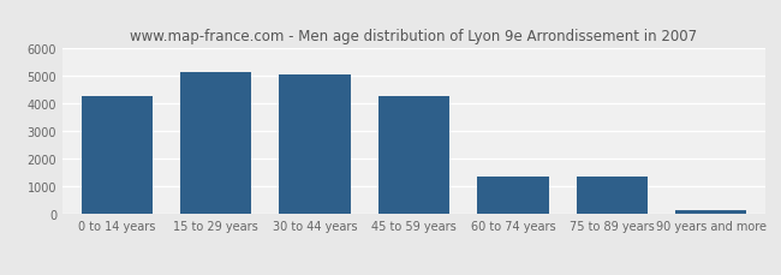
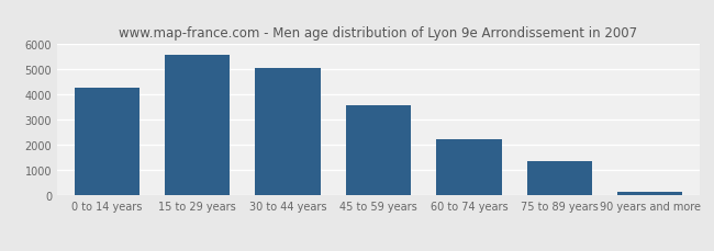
15 to 29 years: 5150 -> 5600
45 to 59 years: 4300 -> 3600
60 to 74 years: 1350 -> 2250
